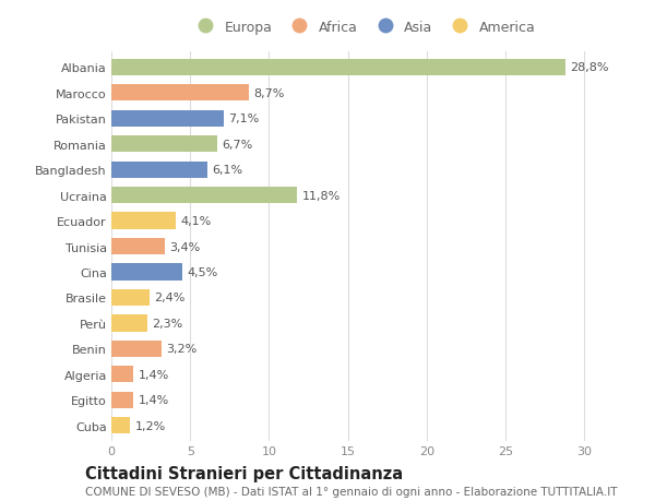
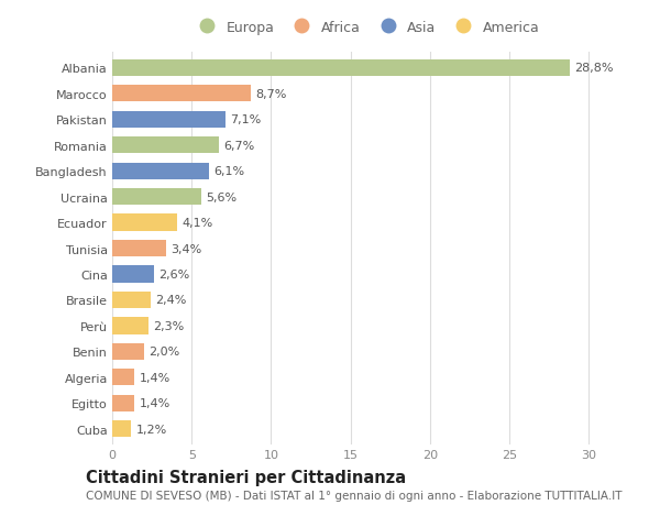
Ucraina: 11,8% -> 5,6%
Cina: 4,5% -> 2,6%
Benin: 3,2% -> 2,0%
